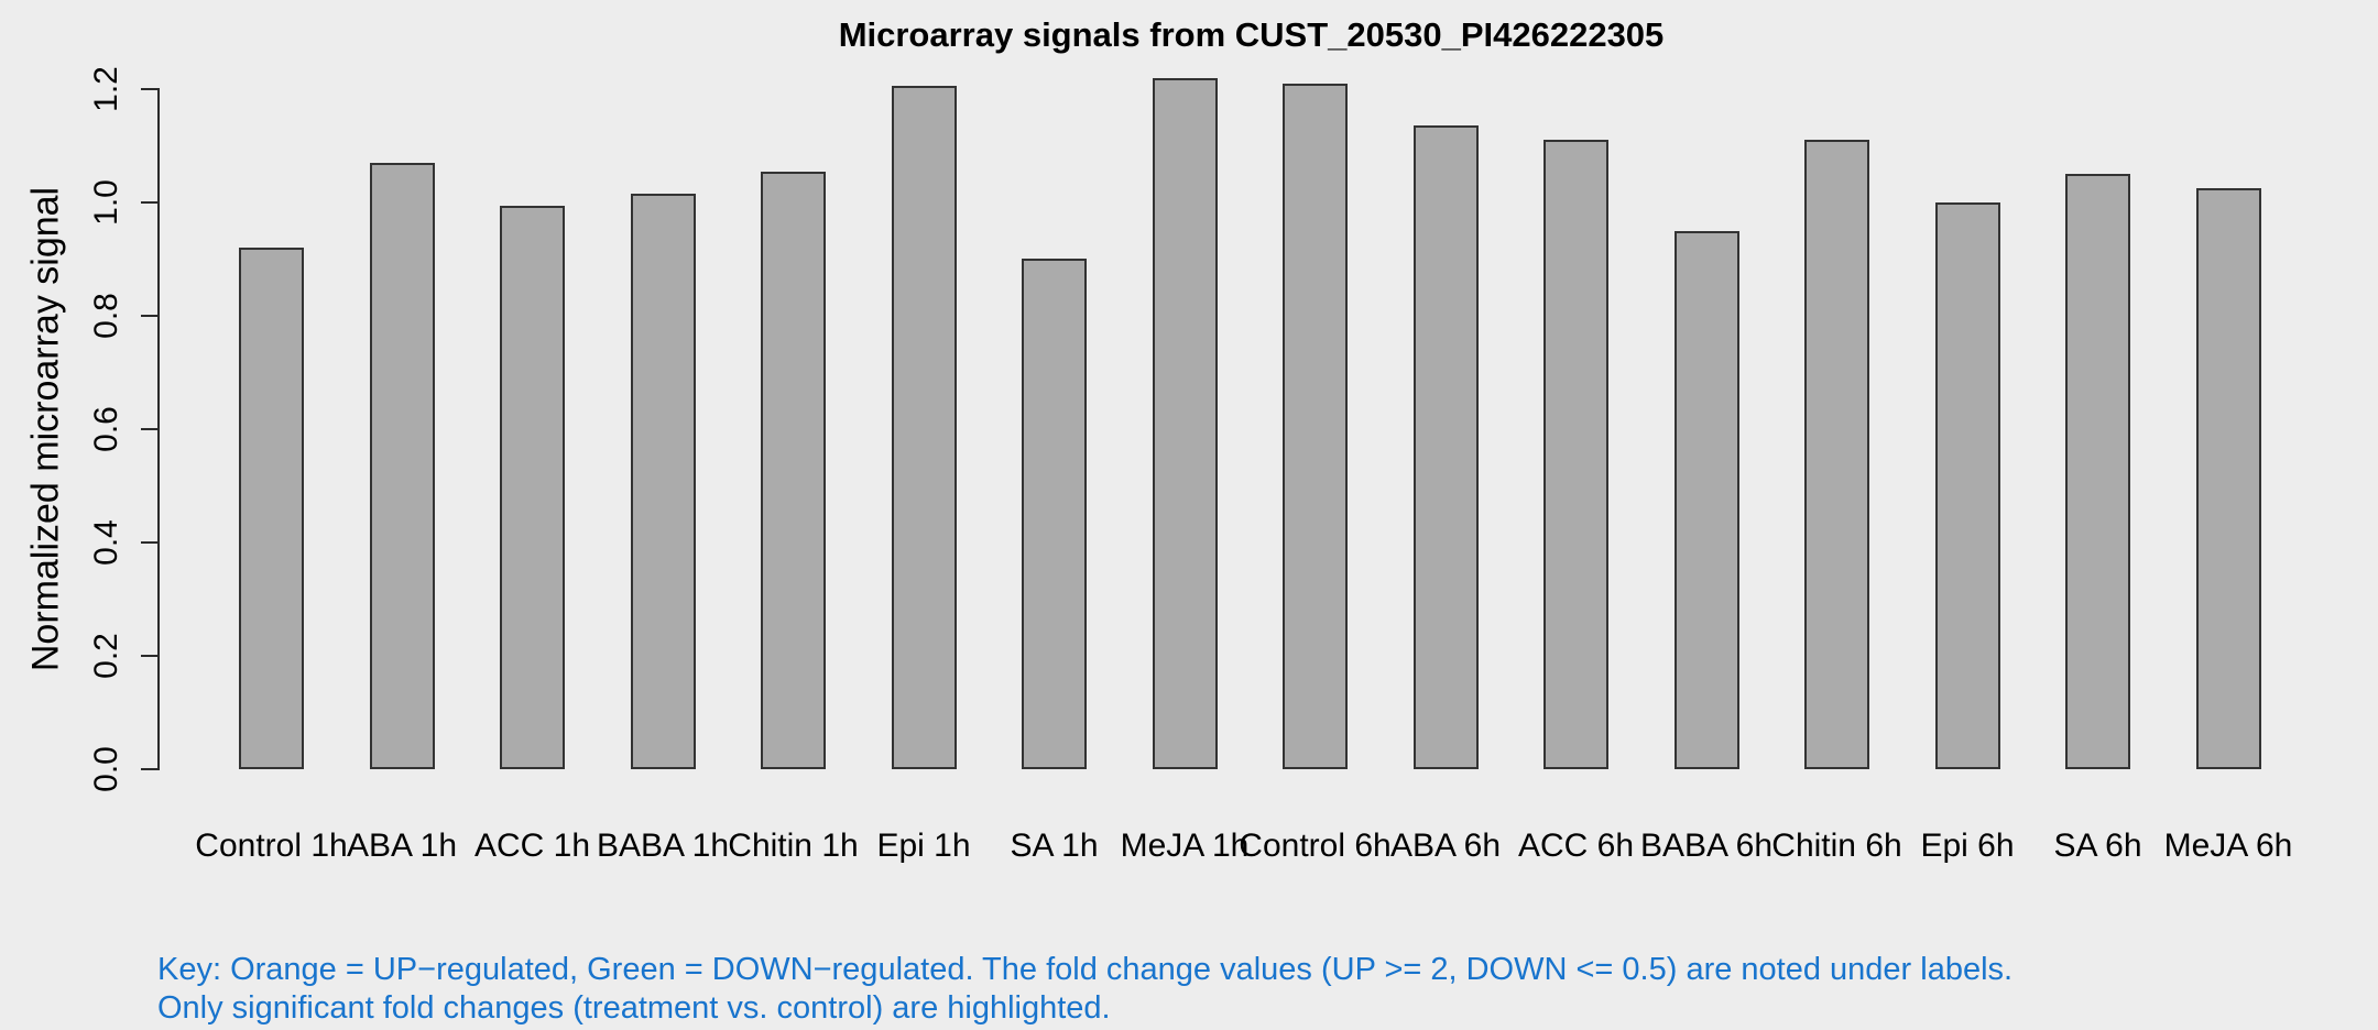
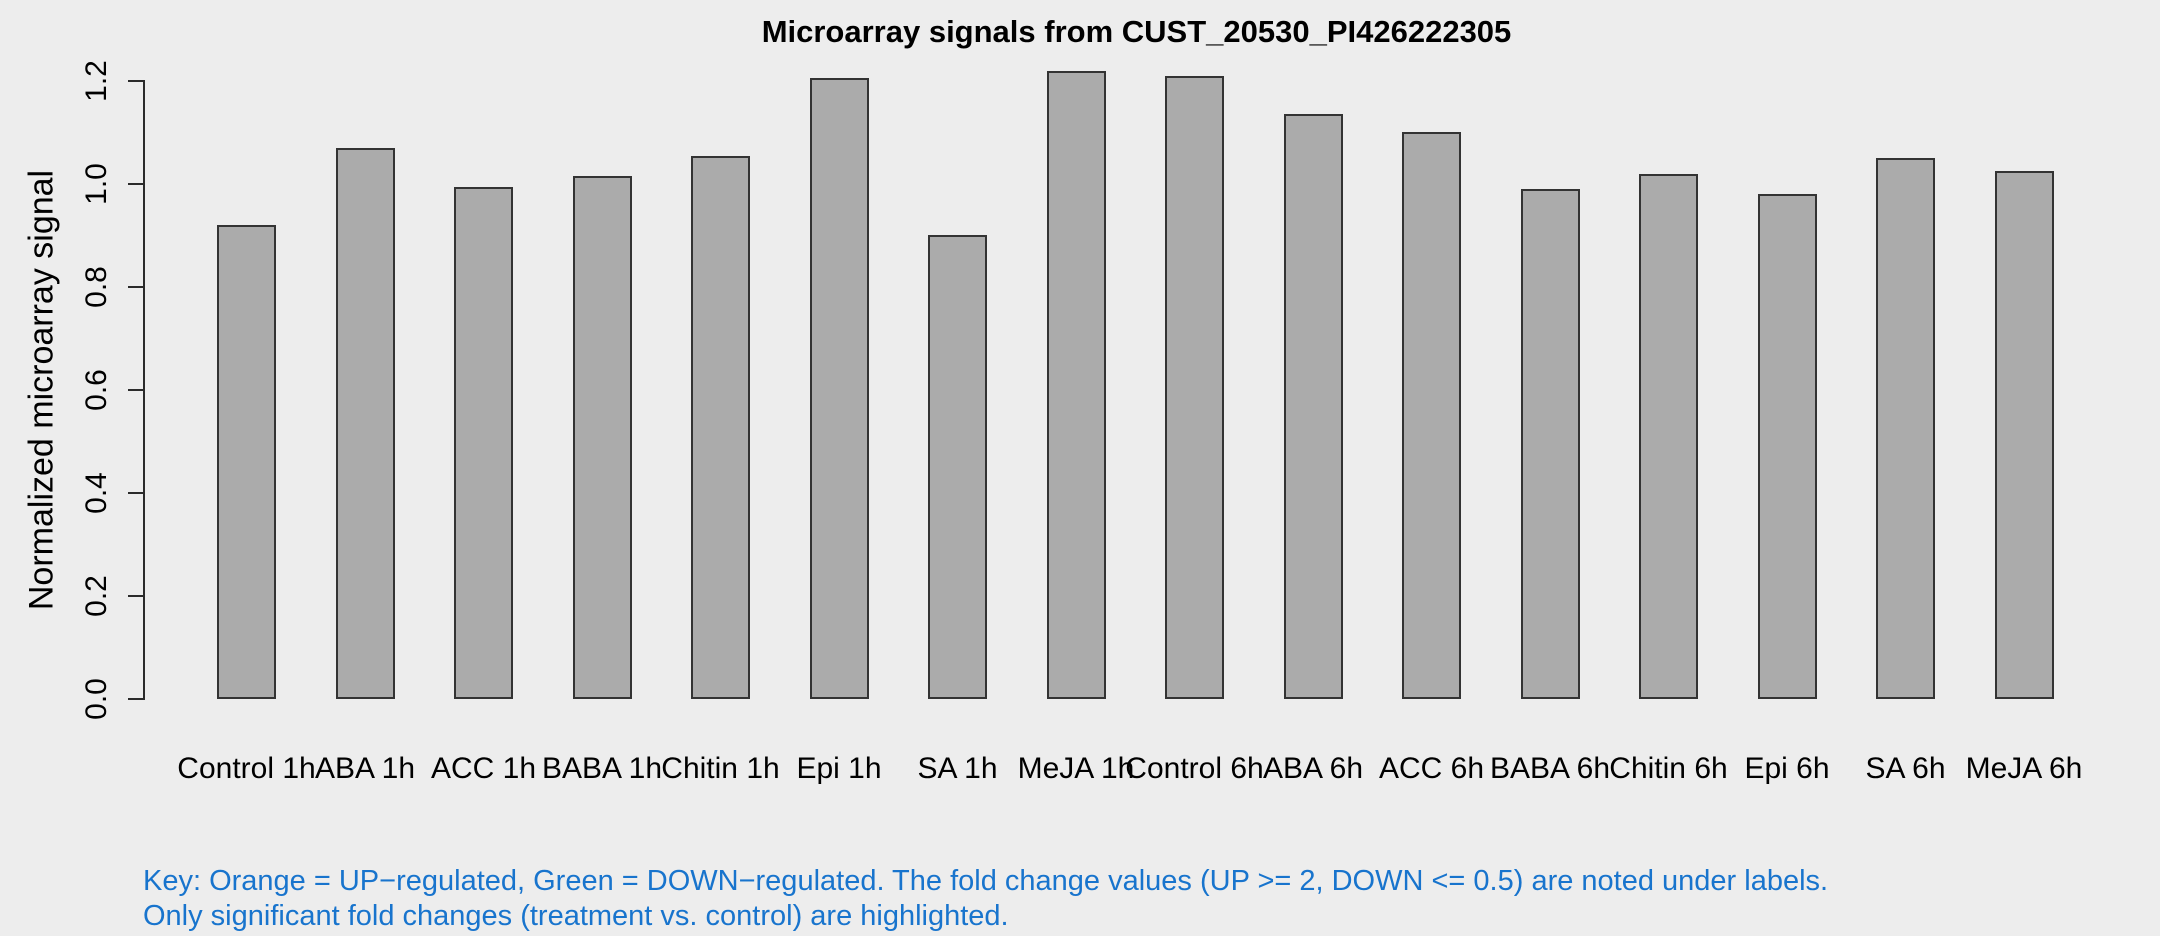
ACC 6h: 1.11 -> 1.10
BABA 6h: 0.95 -> 0.99
Chitin 6h: 1.11 -> 1.02
Epi 6h: 1.00 -> 0.98
